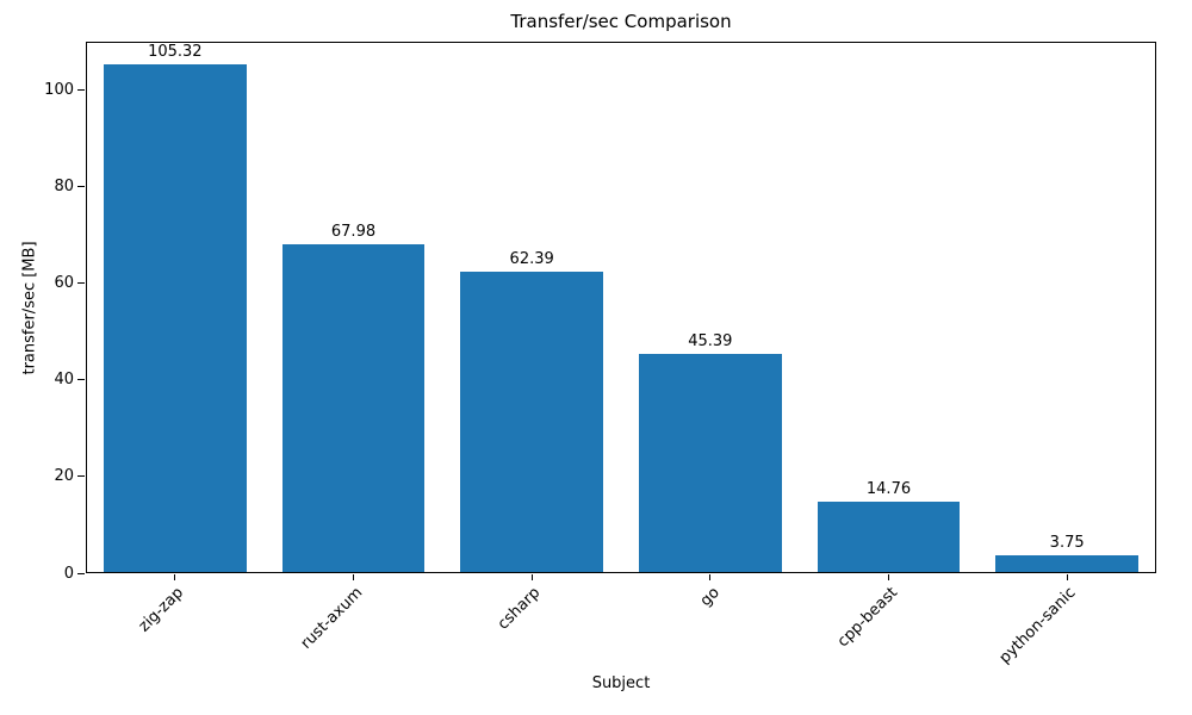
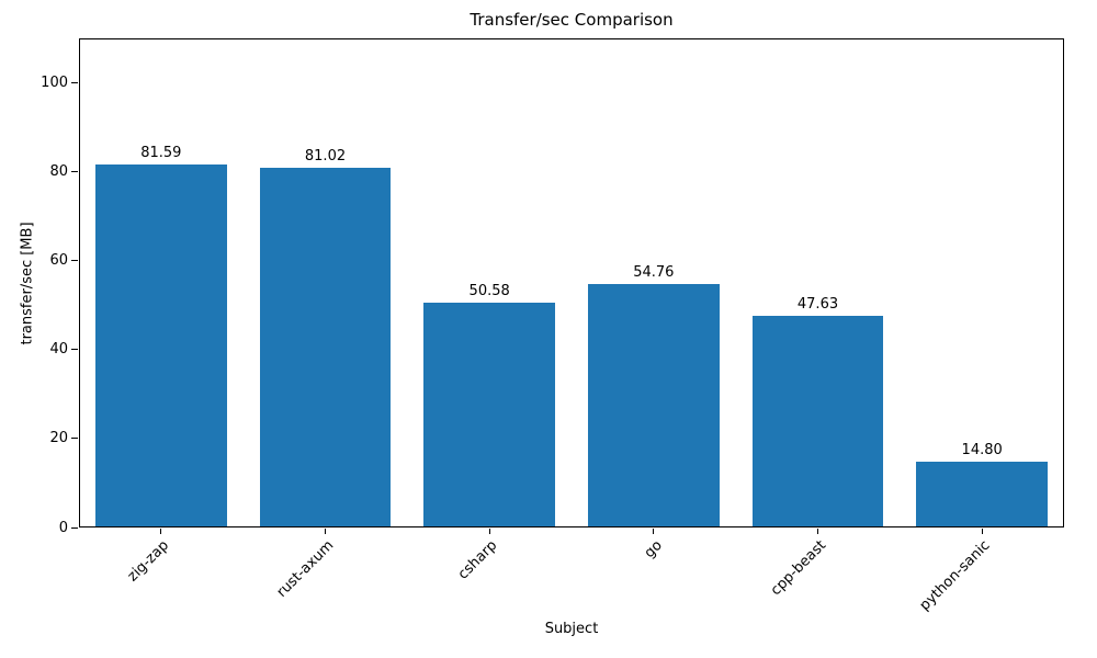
zig-zap: 105.32 -> 81.59
rust-axum: 67.98 -> 81.02
csharp: 62.39 -> 50.58
go: 45.39 -> 54.76
cpp-beast: 14.76 -> 47.63
python-sanic: 3.75 -> 14.80
